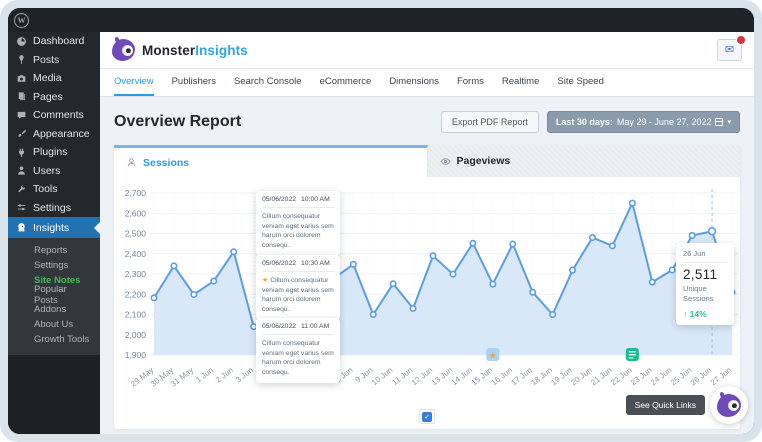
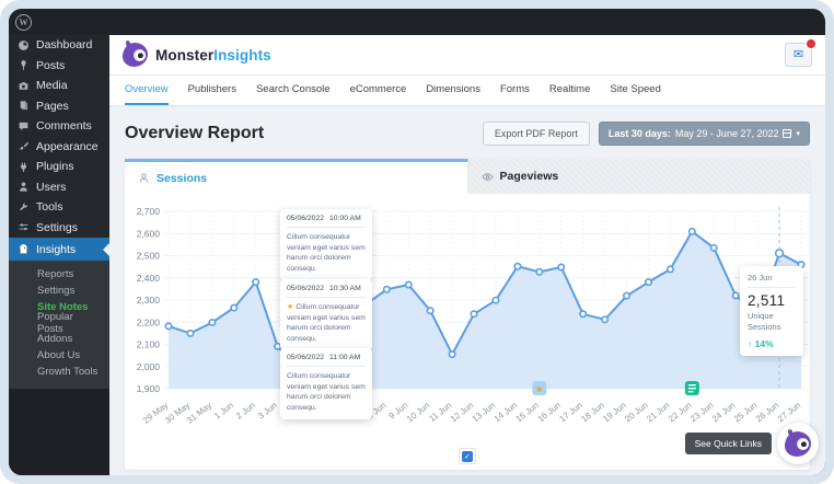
30 May: 2340 -> 2150
2 Jun: 2410 -> 2380
3 Jun: 2040 -> 2090
9 Jun: 2100 -> 2370
11 Jun: 2130 -> 2060
12 Jun: 2390 -> 2240
15 Jun: 2250 -> 2430
17 Jun: 2210 -> 2240
18 Jun: 2100 -> 2210
20 Jun: 2480 -> 2380
22 Jun: 2650 -> 2610
23 Jun: 2260 -> 2540
25 Jun: 2490 -> 2240
27 Jun: 2210 -> 2460
